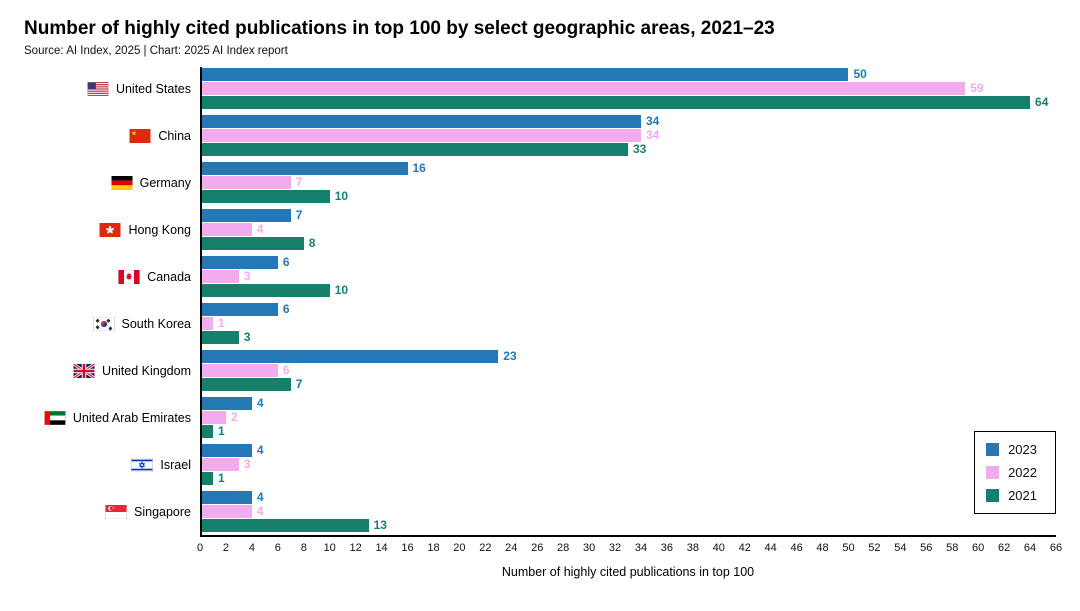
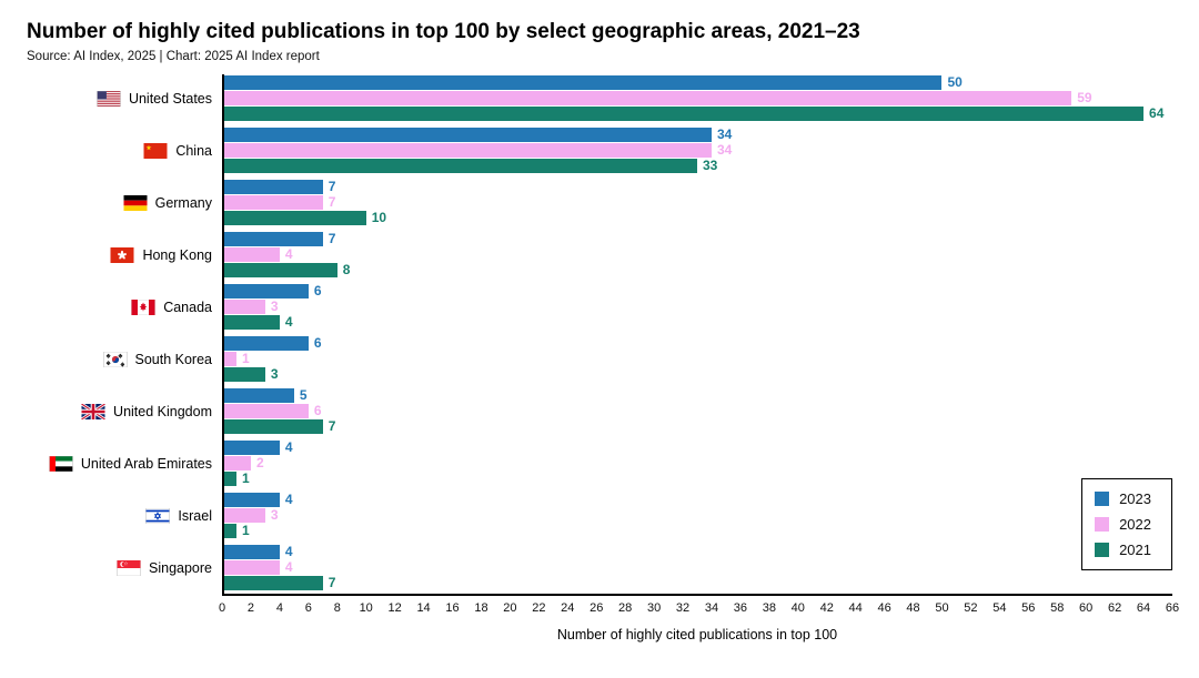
2023/Germany: 16 -> 7
2021/Canada: 10 -> 4
2023/United Kingdom: 23 -> 5
2021/Singapore: 13 -> 7
